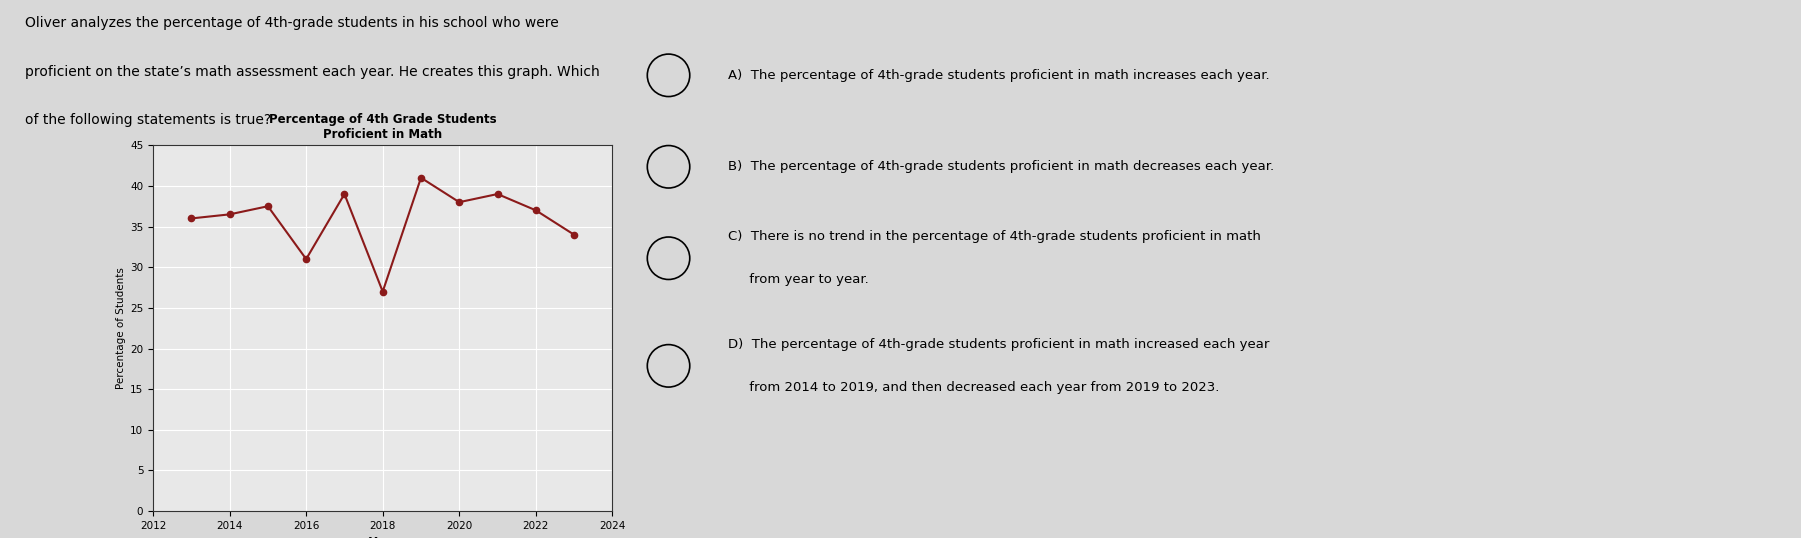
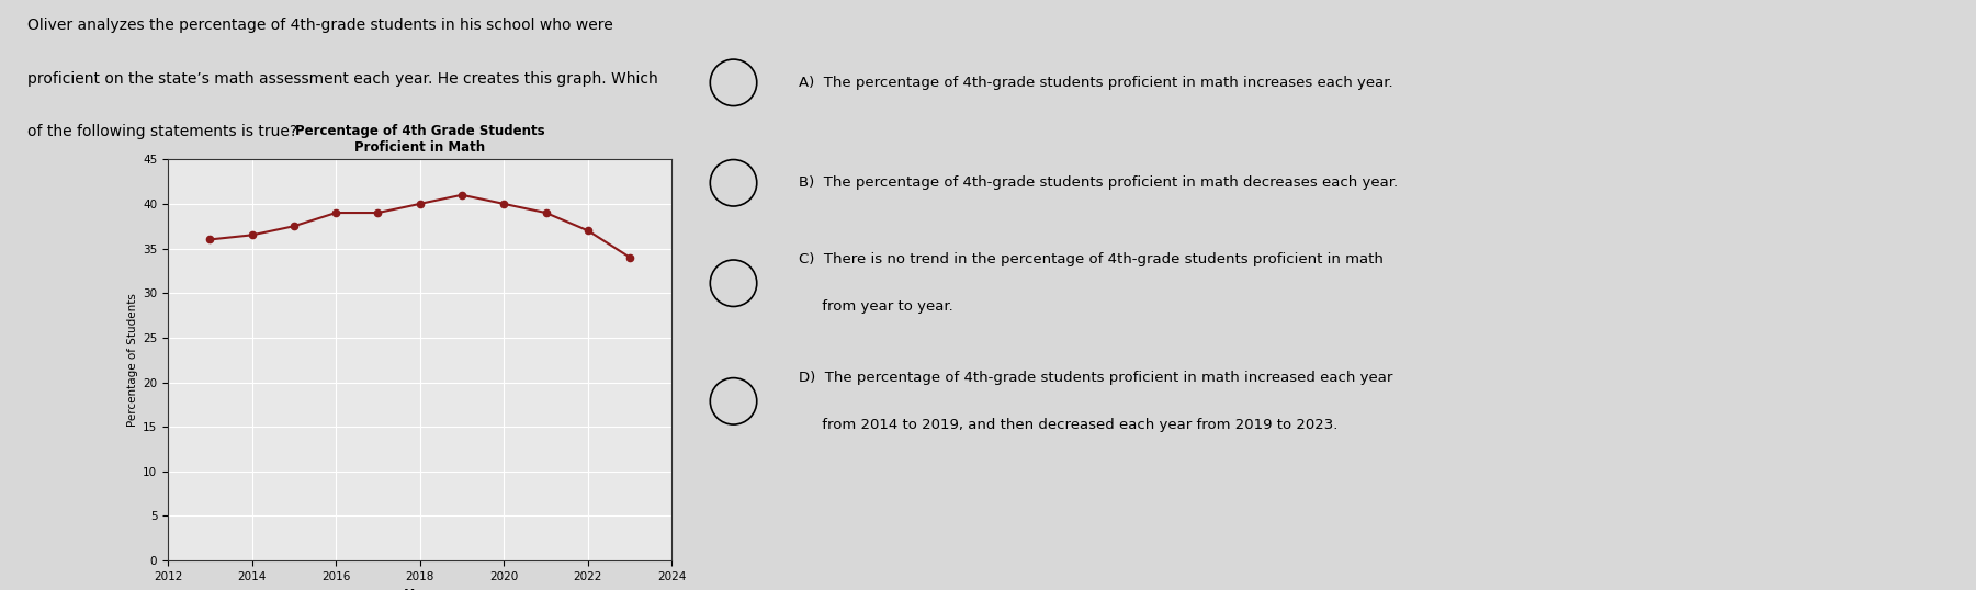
2016: 31.0 -> 39.0
2018: 27.0 -> 40.0
2020: 38.0 -> 40.0
